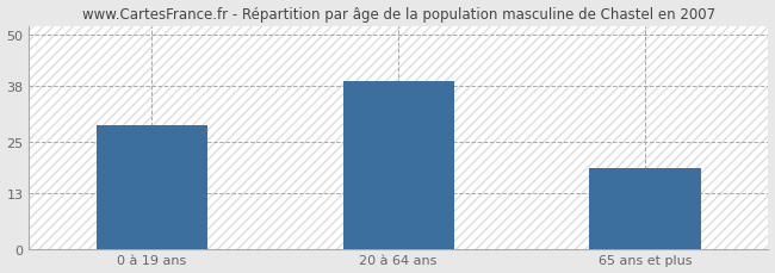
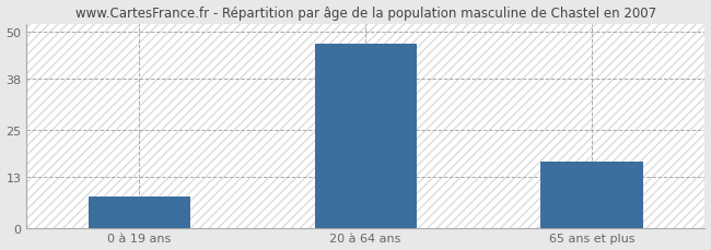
0 à 19 ans: 29 -> 8
20 à 64 ans: 39 -> 47
65 ans et plus: 19 -> 17
